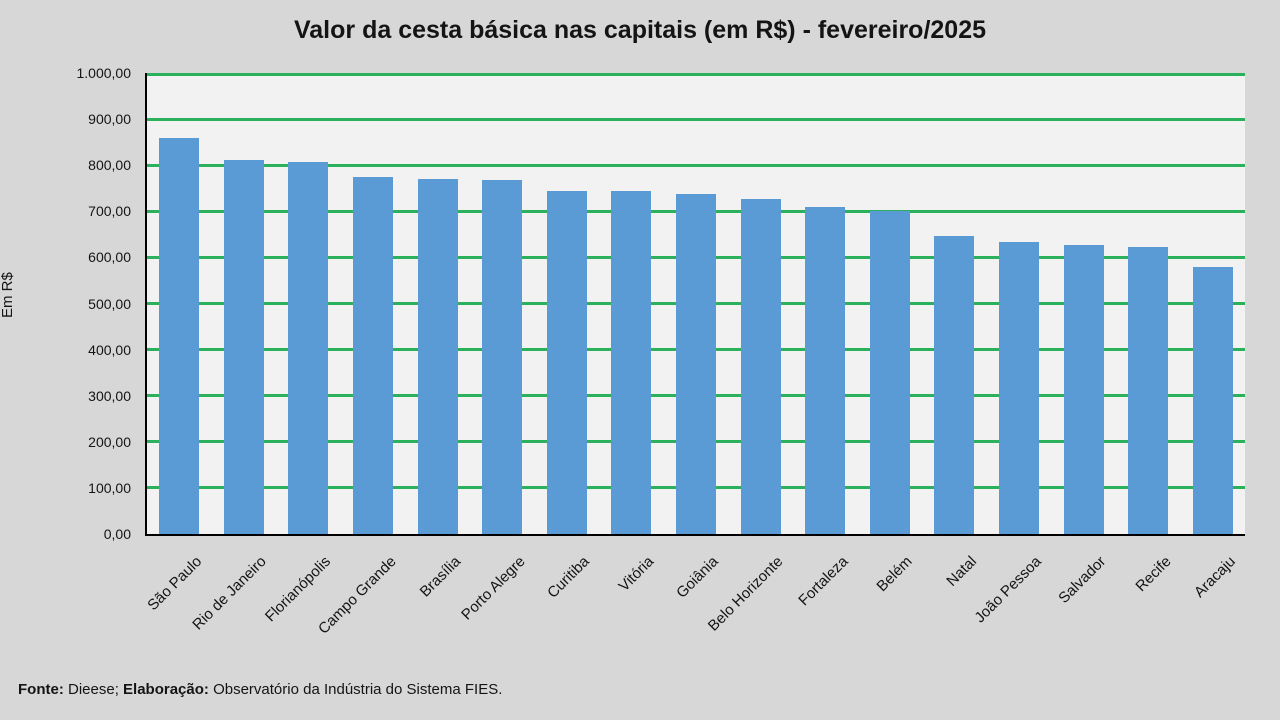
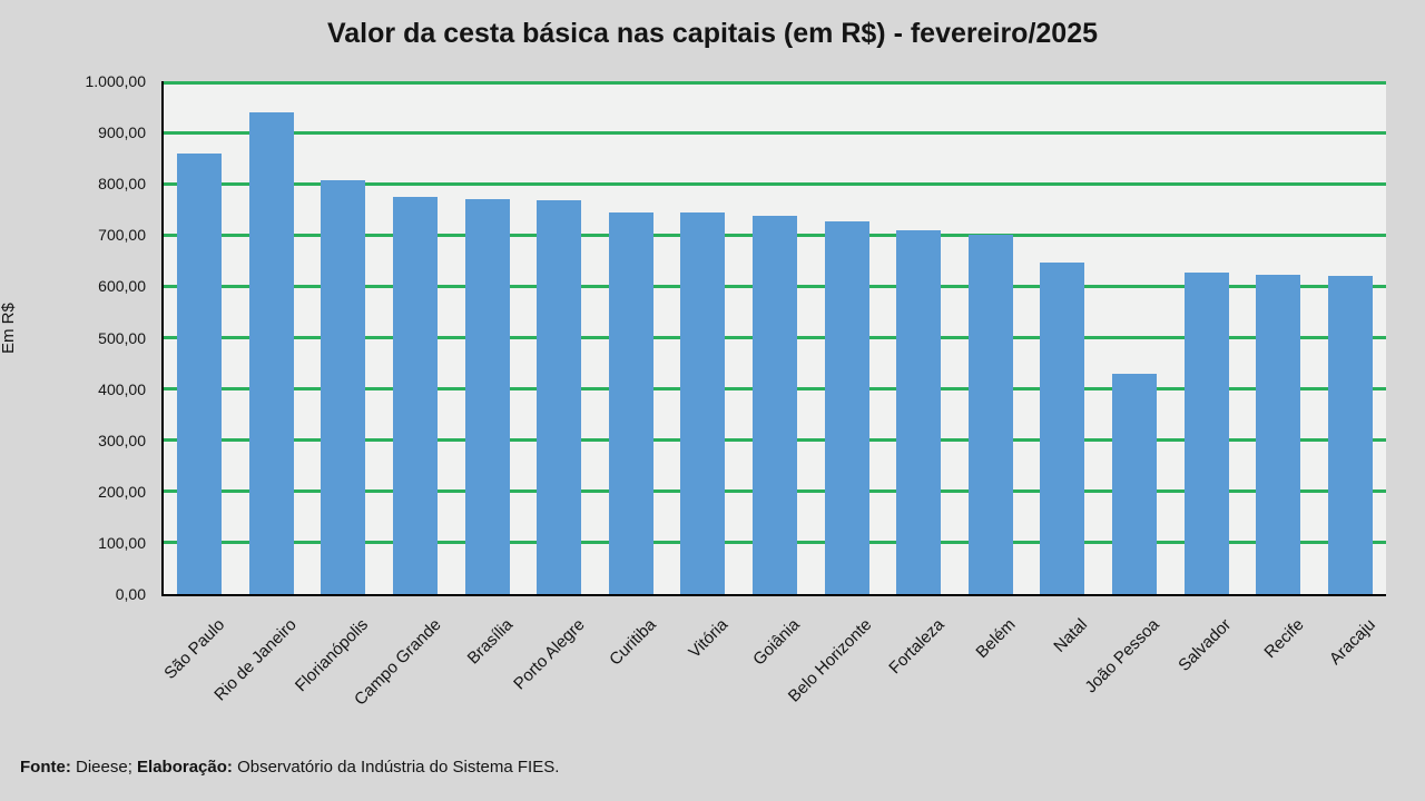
Rio de Janeiro: 810 -> 940
João Pessoa: 630 -> 430
Aracaju: 580 -> 620
